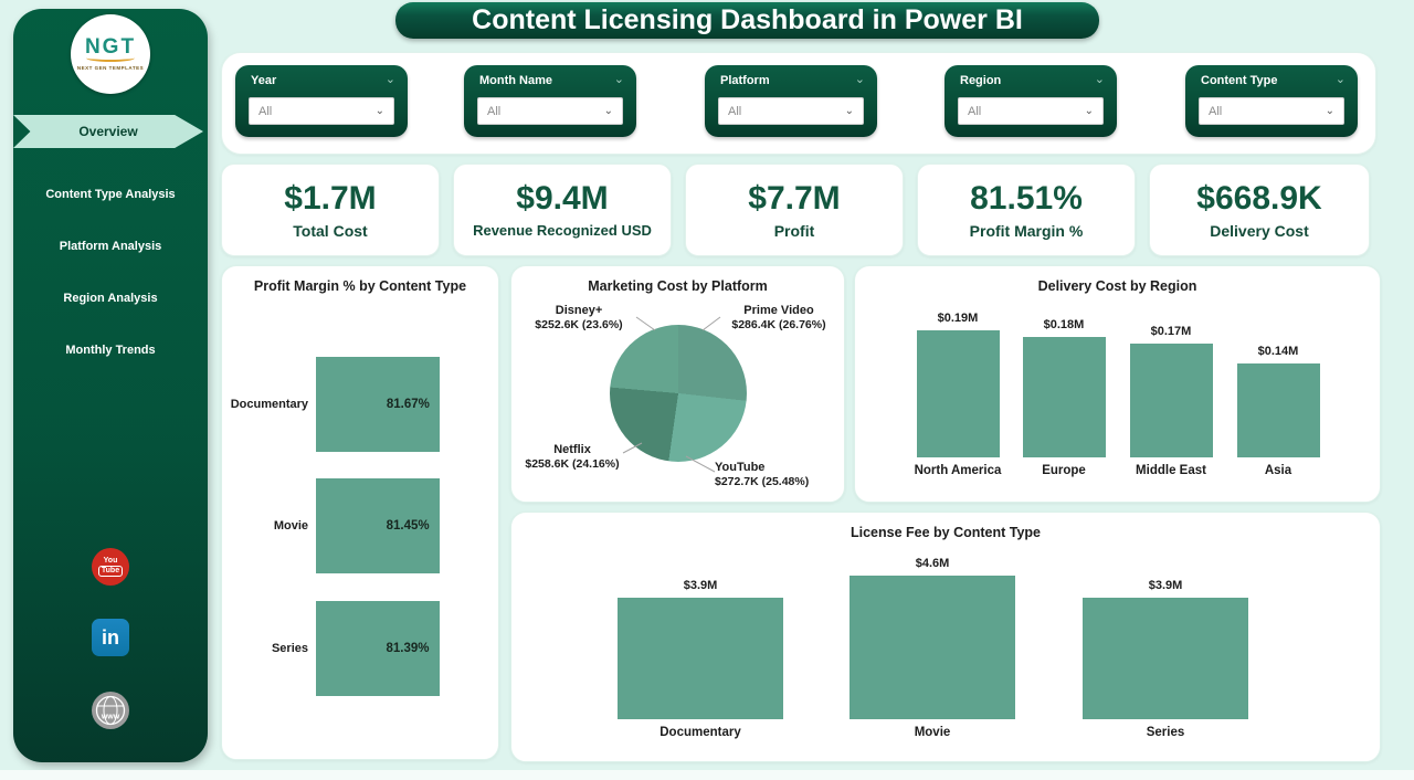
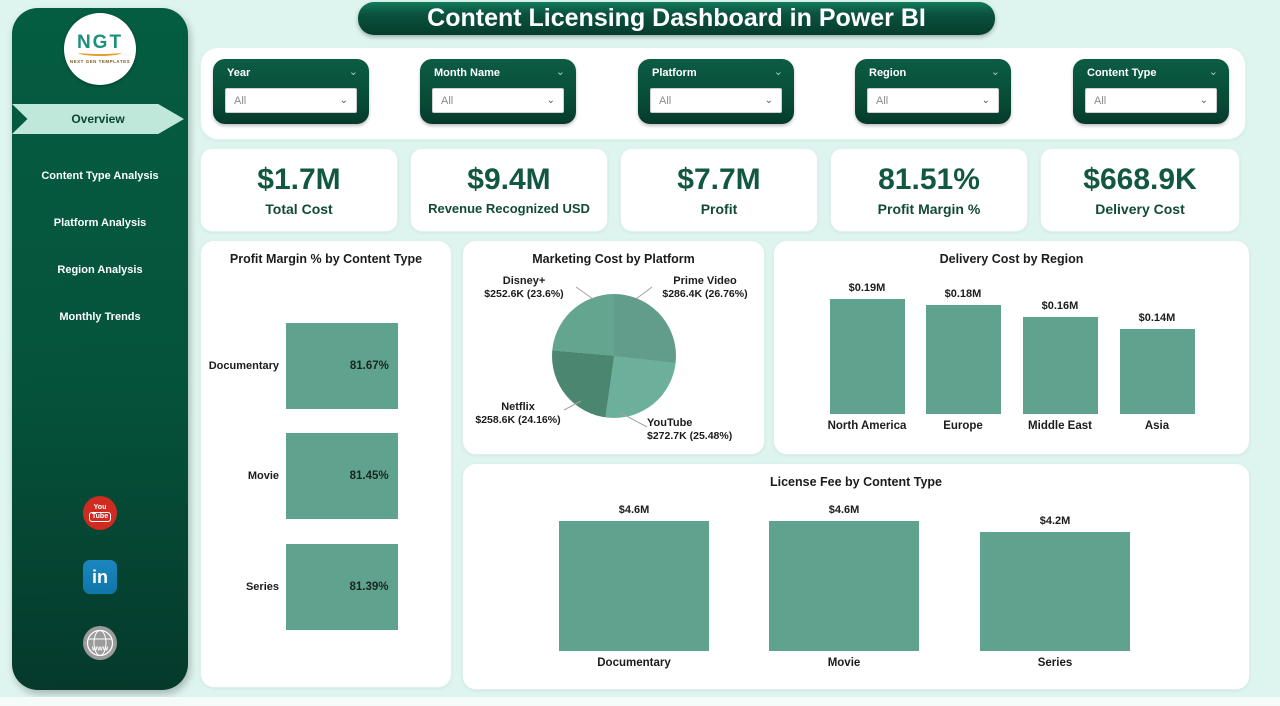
Delivery Cost by Region/Middle East: $0.17M -> $0.16M
License Fee by Content Type/Documentary: $3.9M -> $4.6M
License Fee by Content Type/Series: $3.9M -> $4.2M
